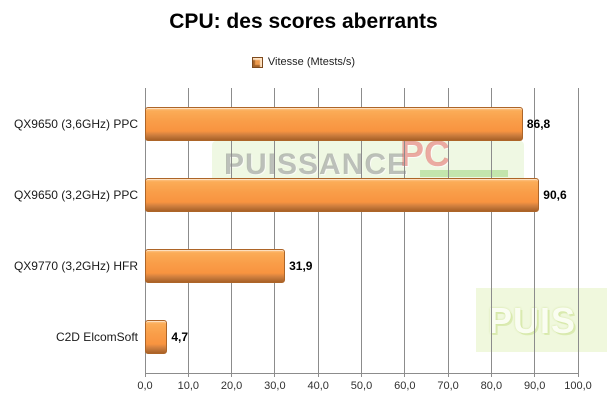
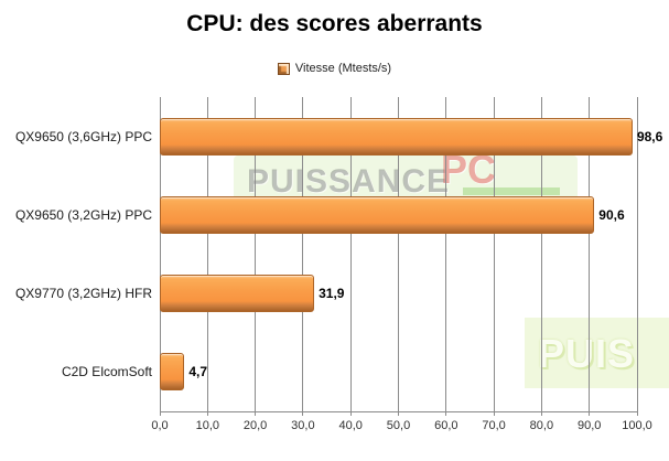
QX9650 (3,6GHz) PPC: 86,8 -> 98,6
